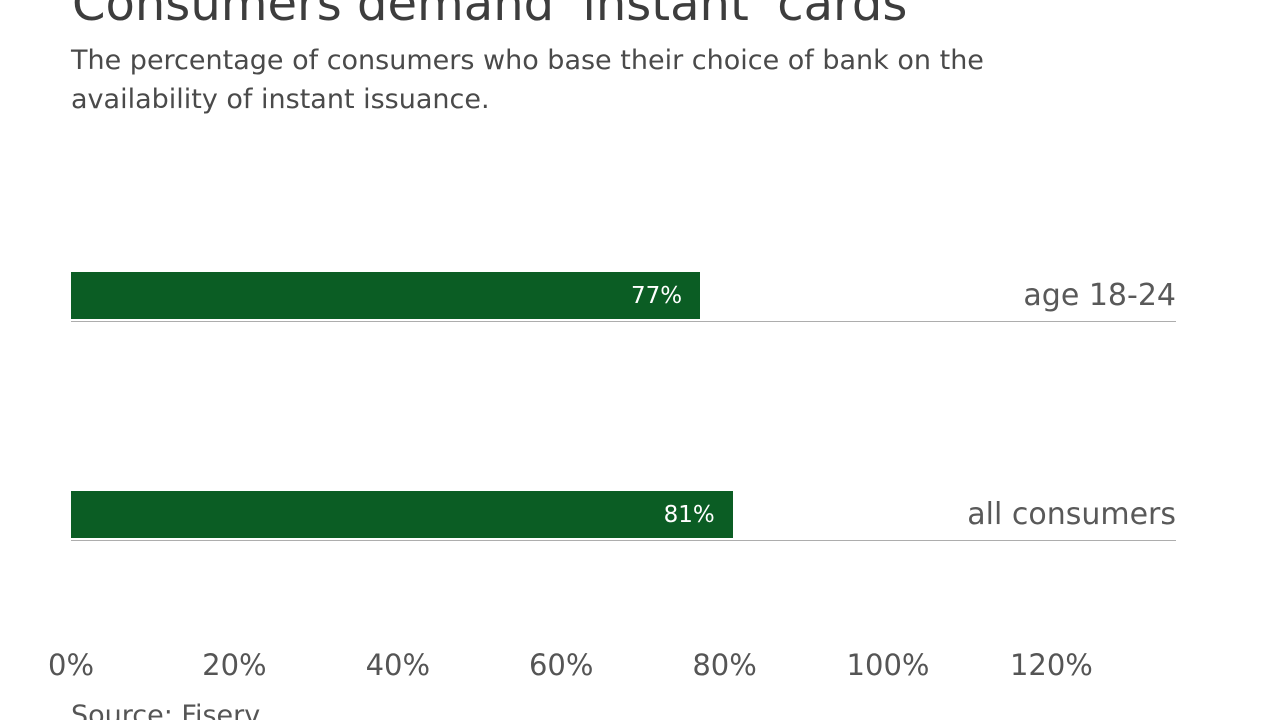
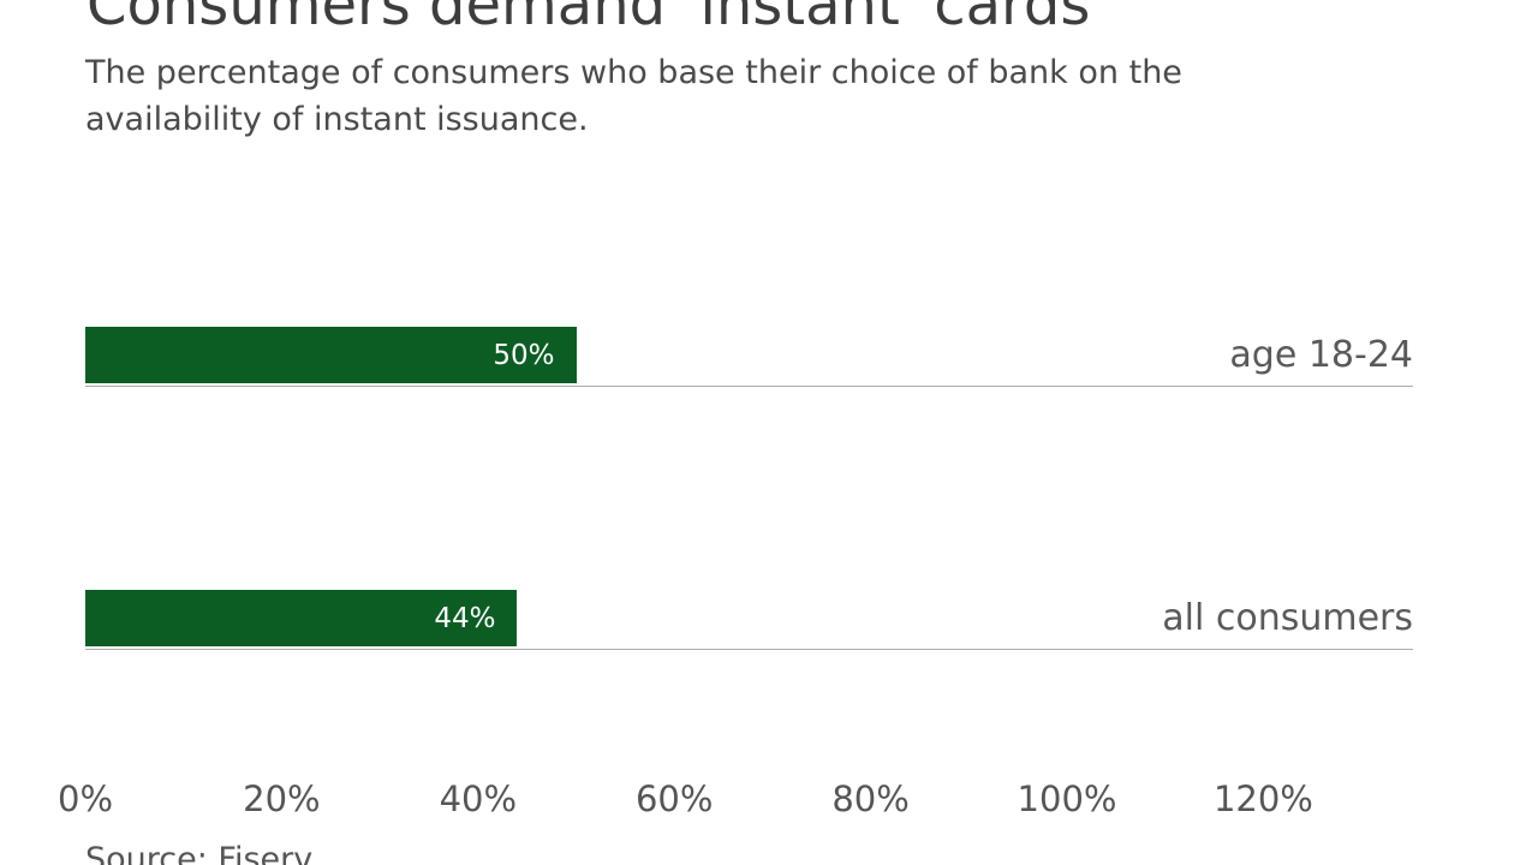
age 18-24: 77% -> 50%
all consumers: 81% -> 44%
